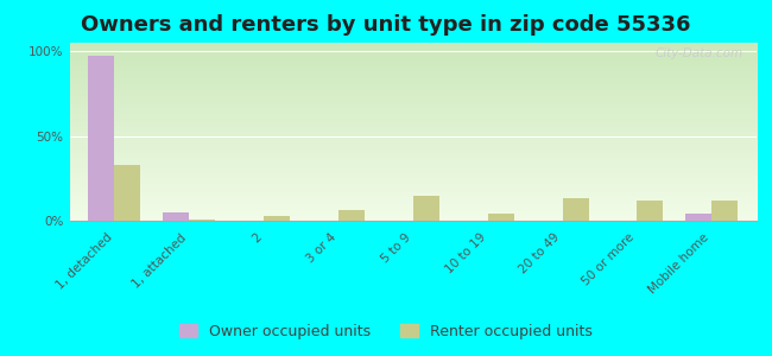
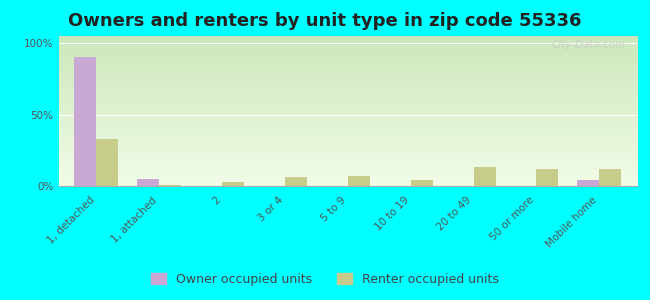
Owner occupied units/1, detached: 97% -> 90%
Renter occupied units/5 to 9: 15% -> 7%
